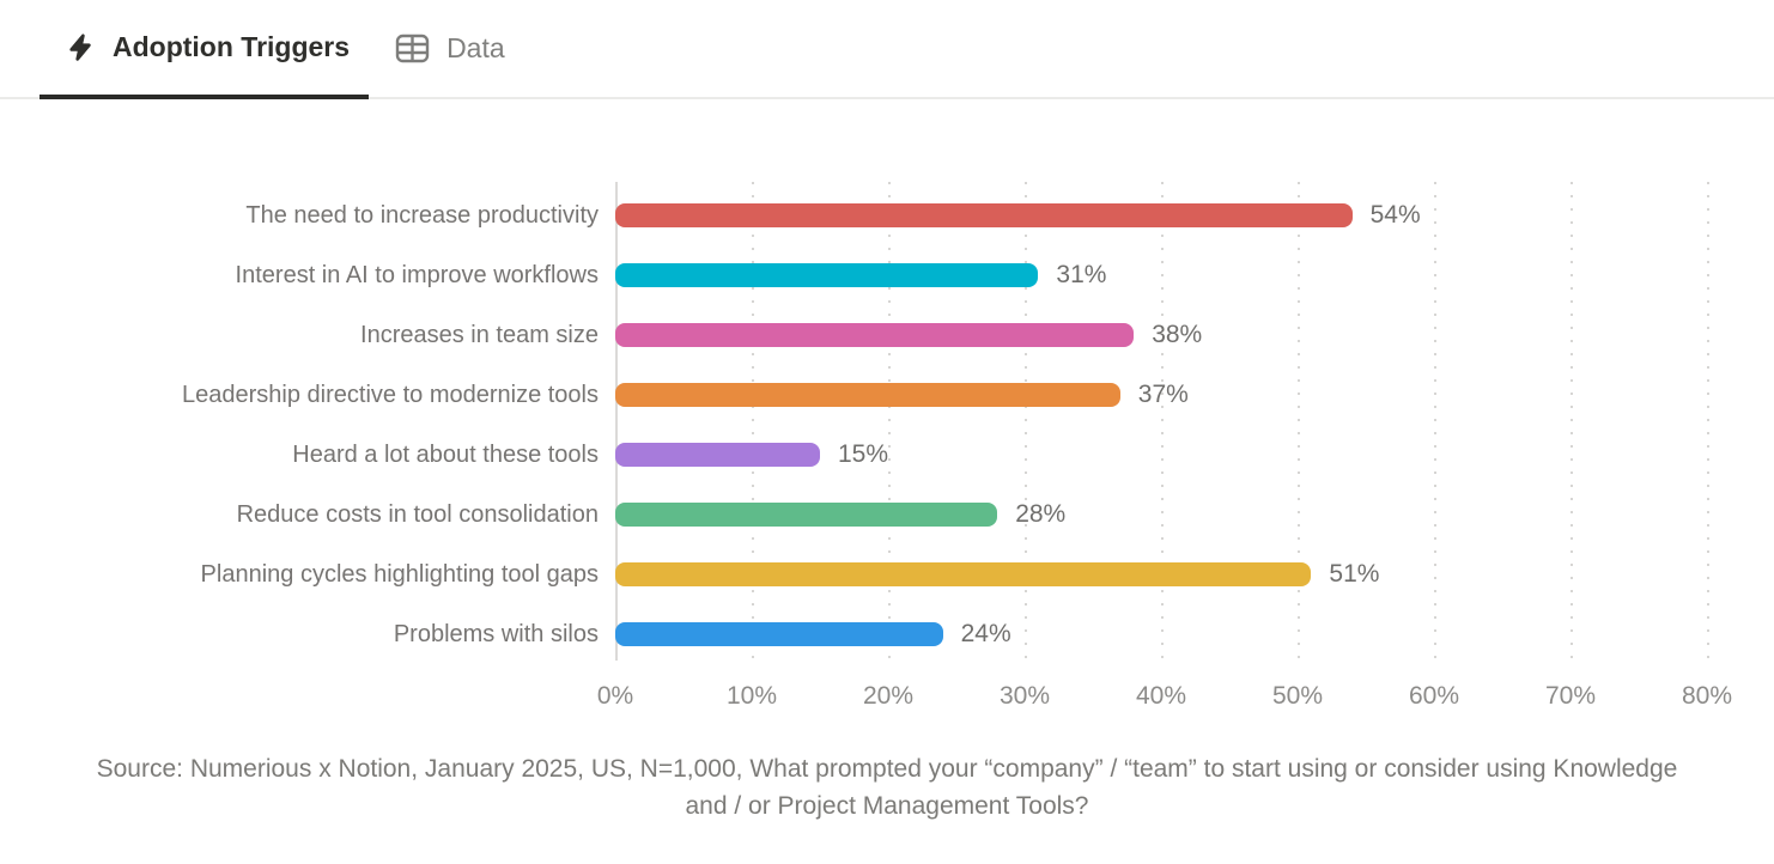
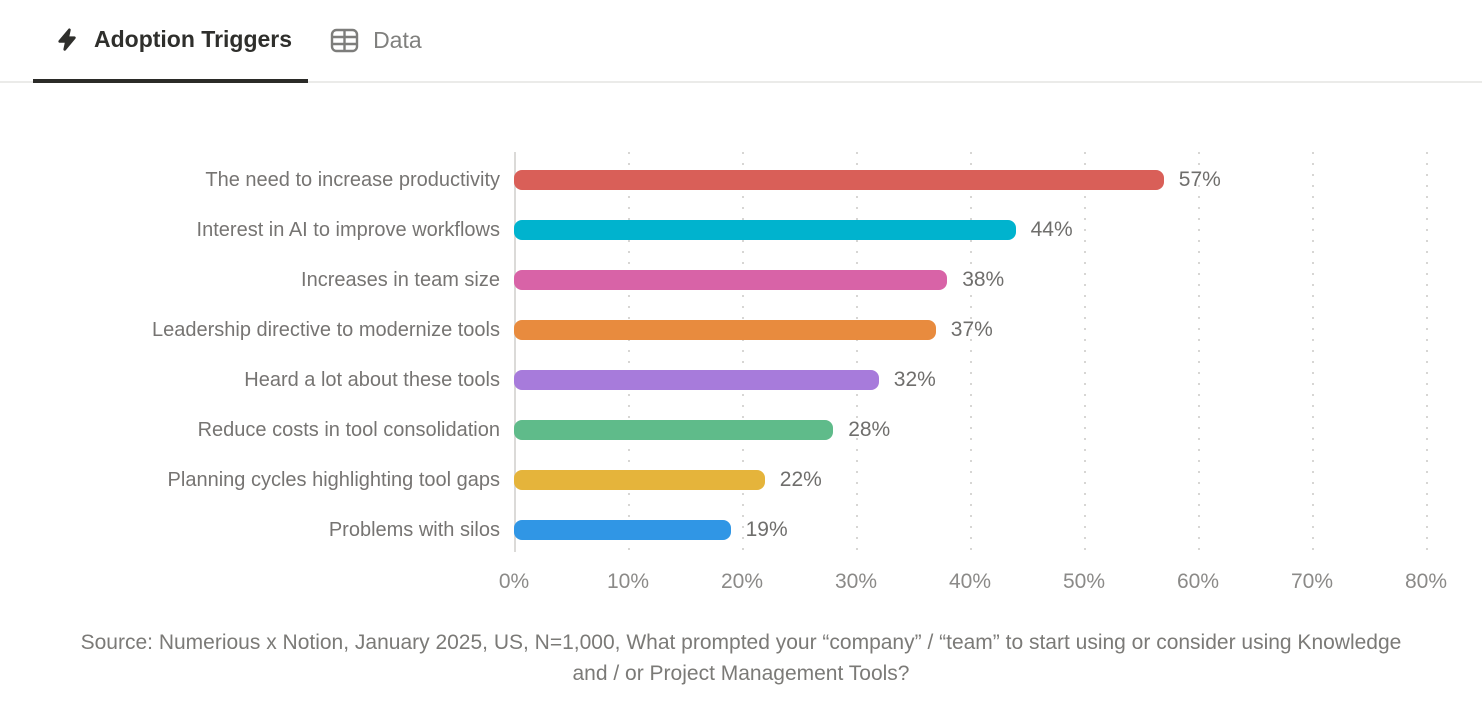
The need to increase productivity: 54% -> 57%
Interest in AI to improve workflows: 31% -> 44%
Heard a lot about these tools: 15% -> 32%
Planning cycles highlighting tool gaps: 51% -> 22%
Problems with silos: 24% -> 19%
